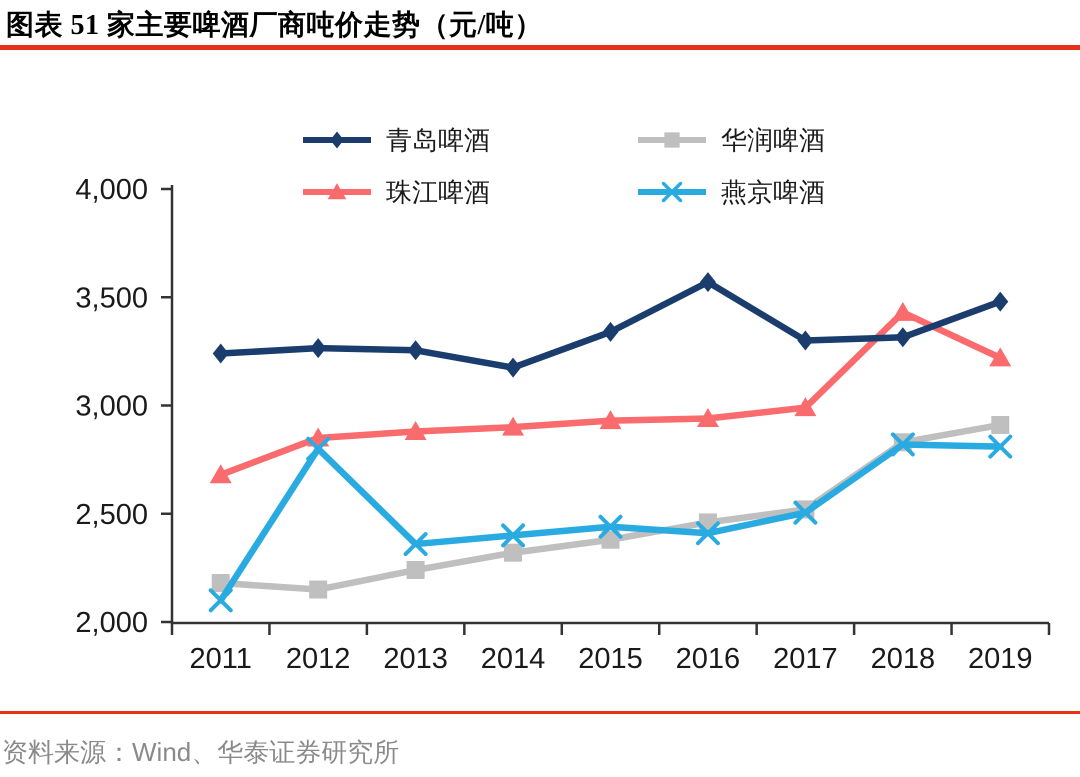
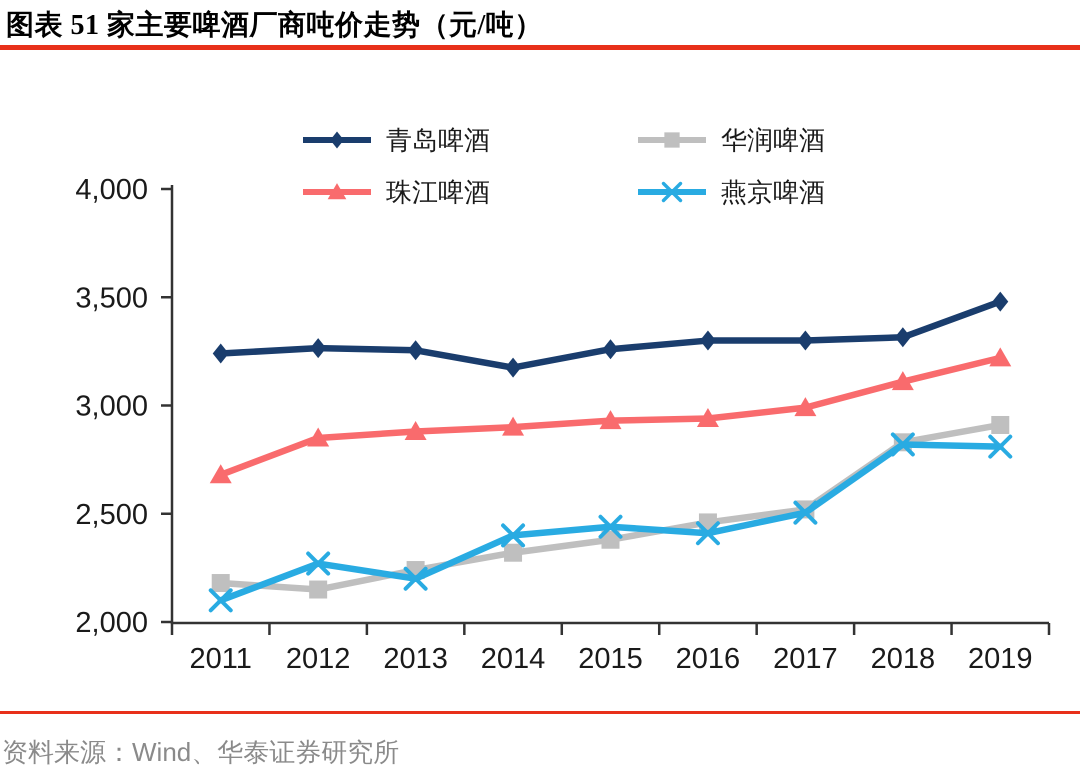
燕京啤酒/2012: 2800 -> 2270
燕京啤酒/2013: 2360 -> 2200
青岛啤酒/2015: 3340 -> 3260
青岛啤酒/2016: 3570 -> 3300
珠江啤酒/2018: 3430 -> 3110
